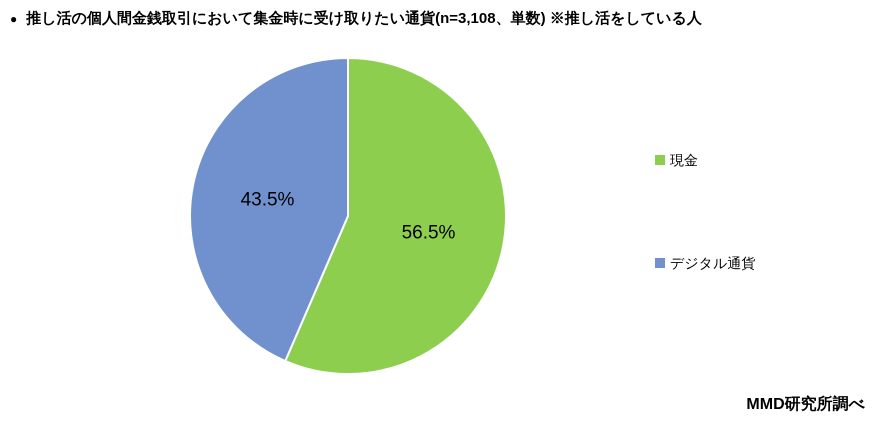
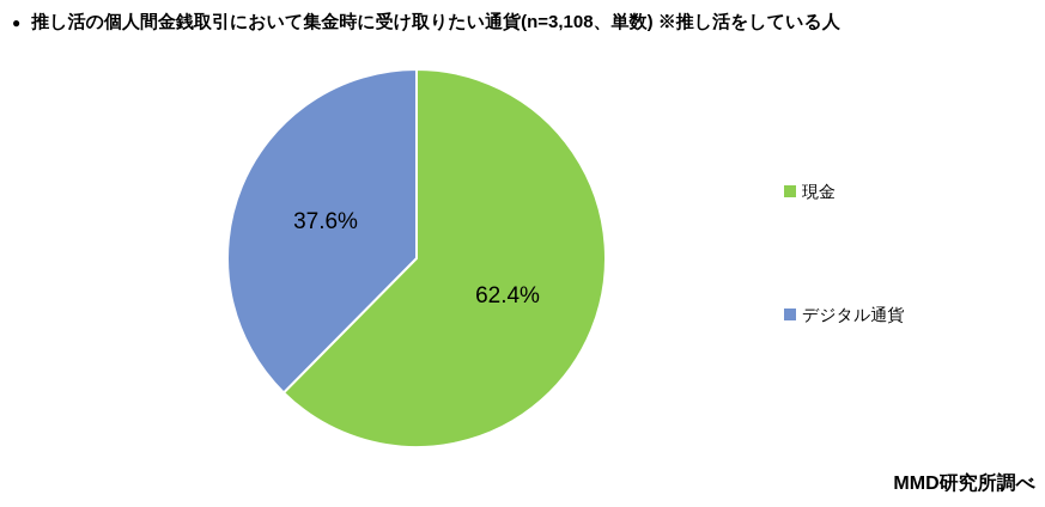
現金: 56.5% -> 62.4%
デジタル通貨: 43.5% -> 37.6%
